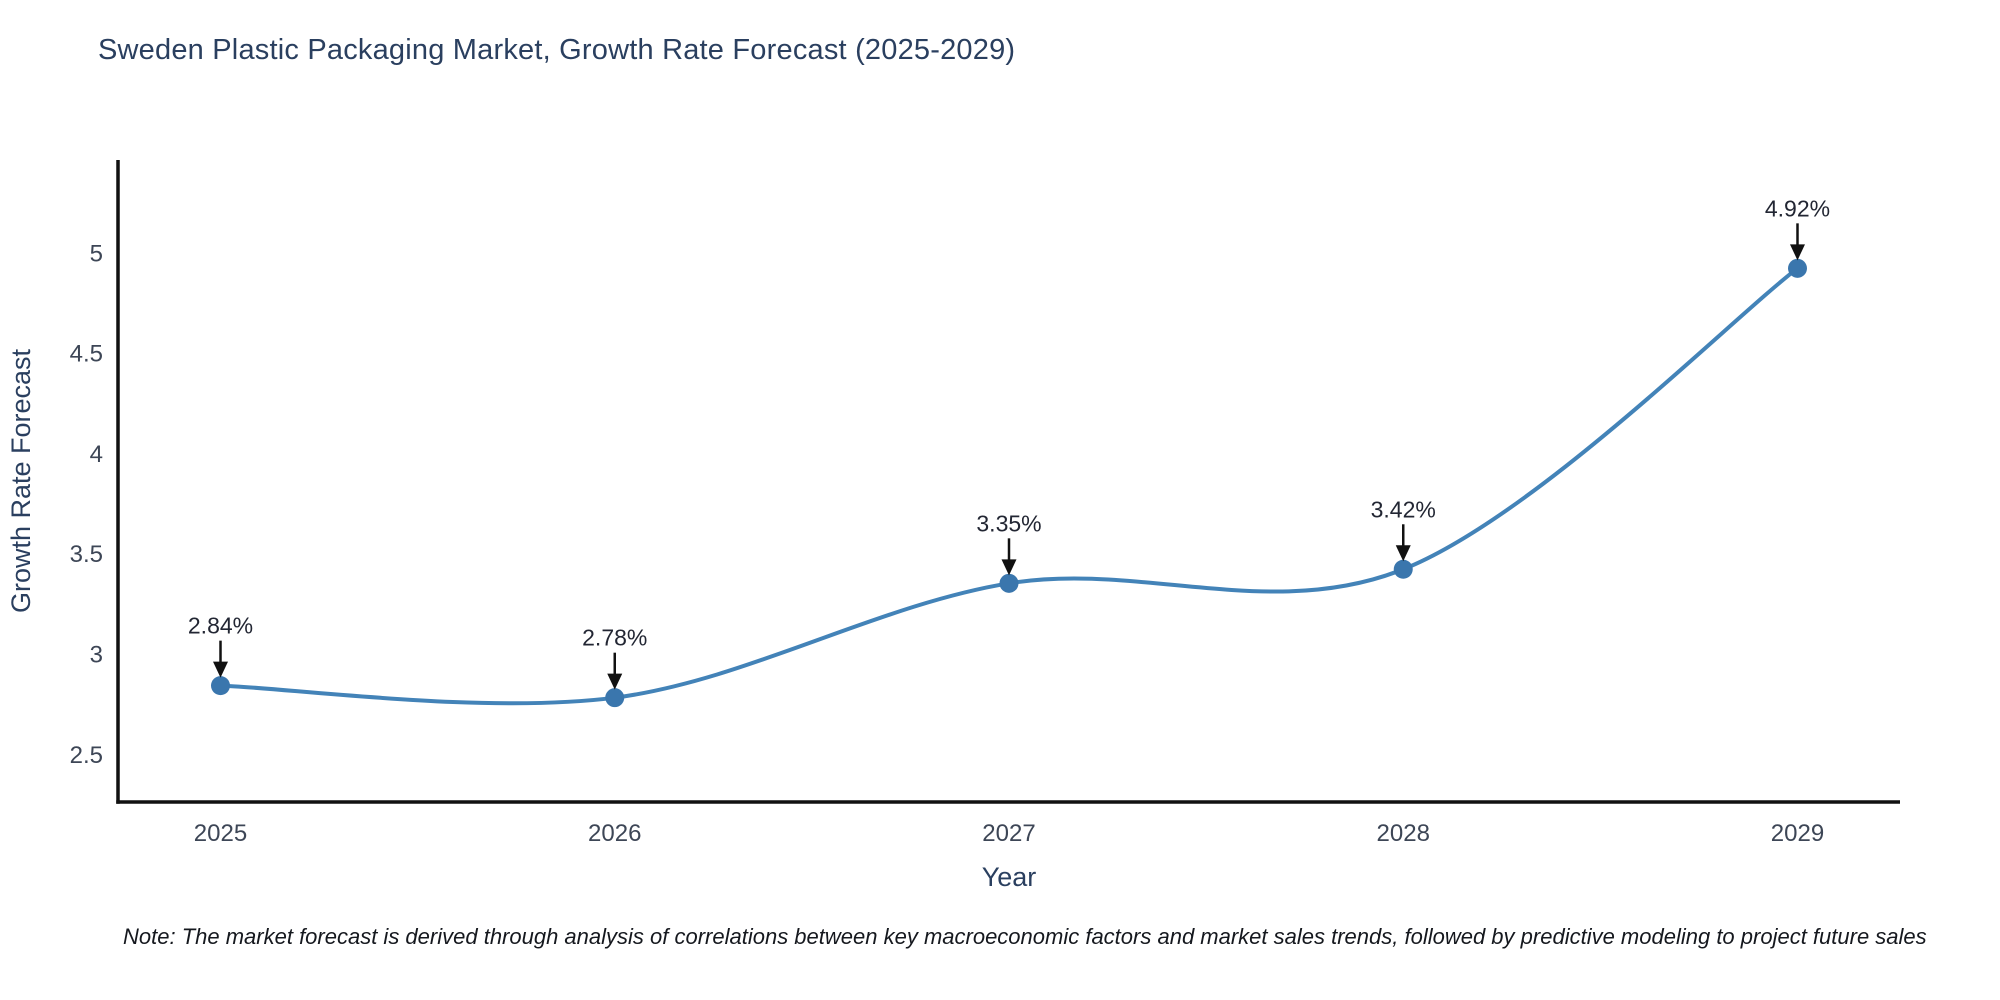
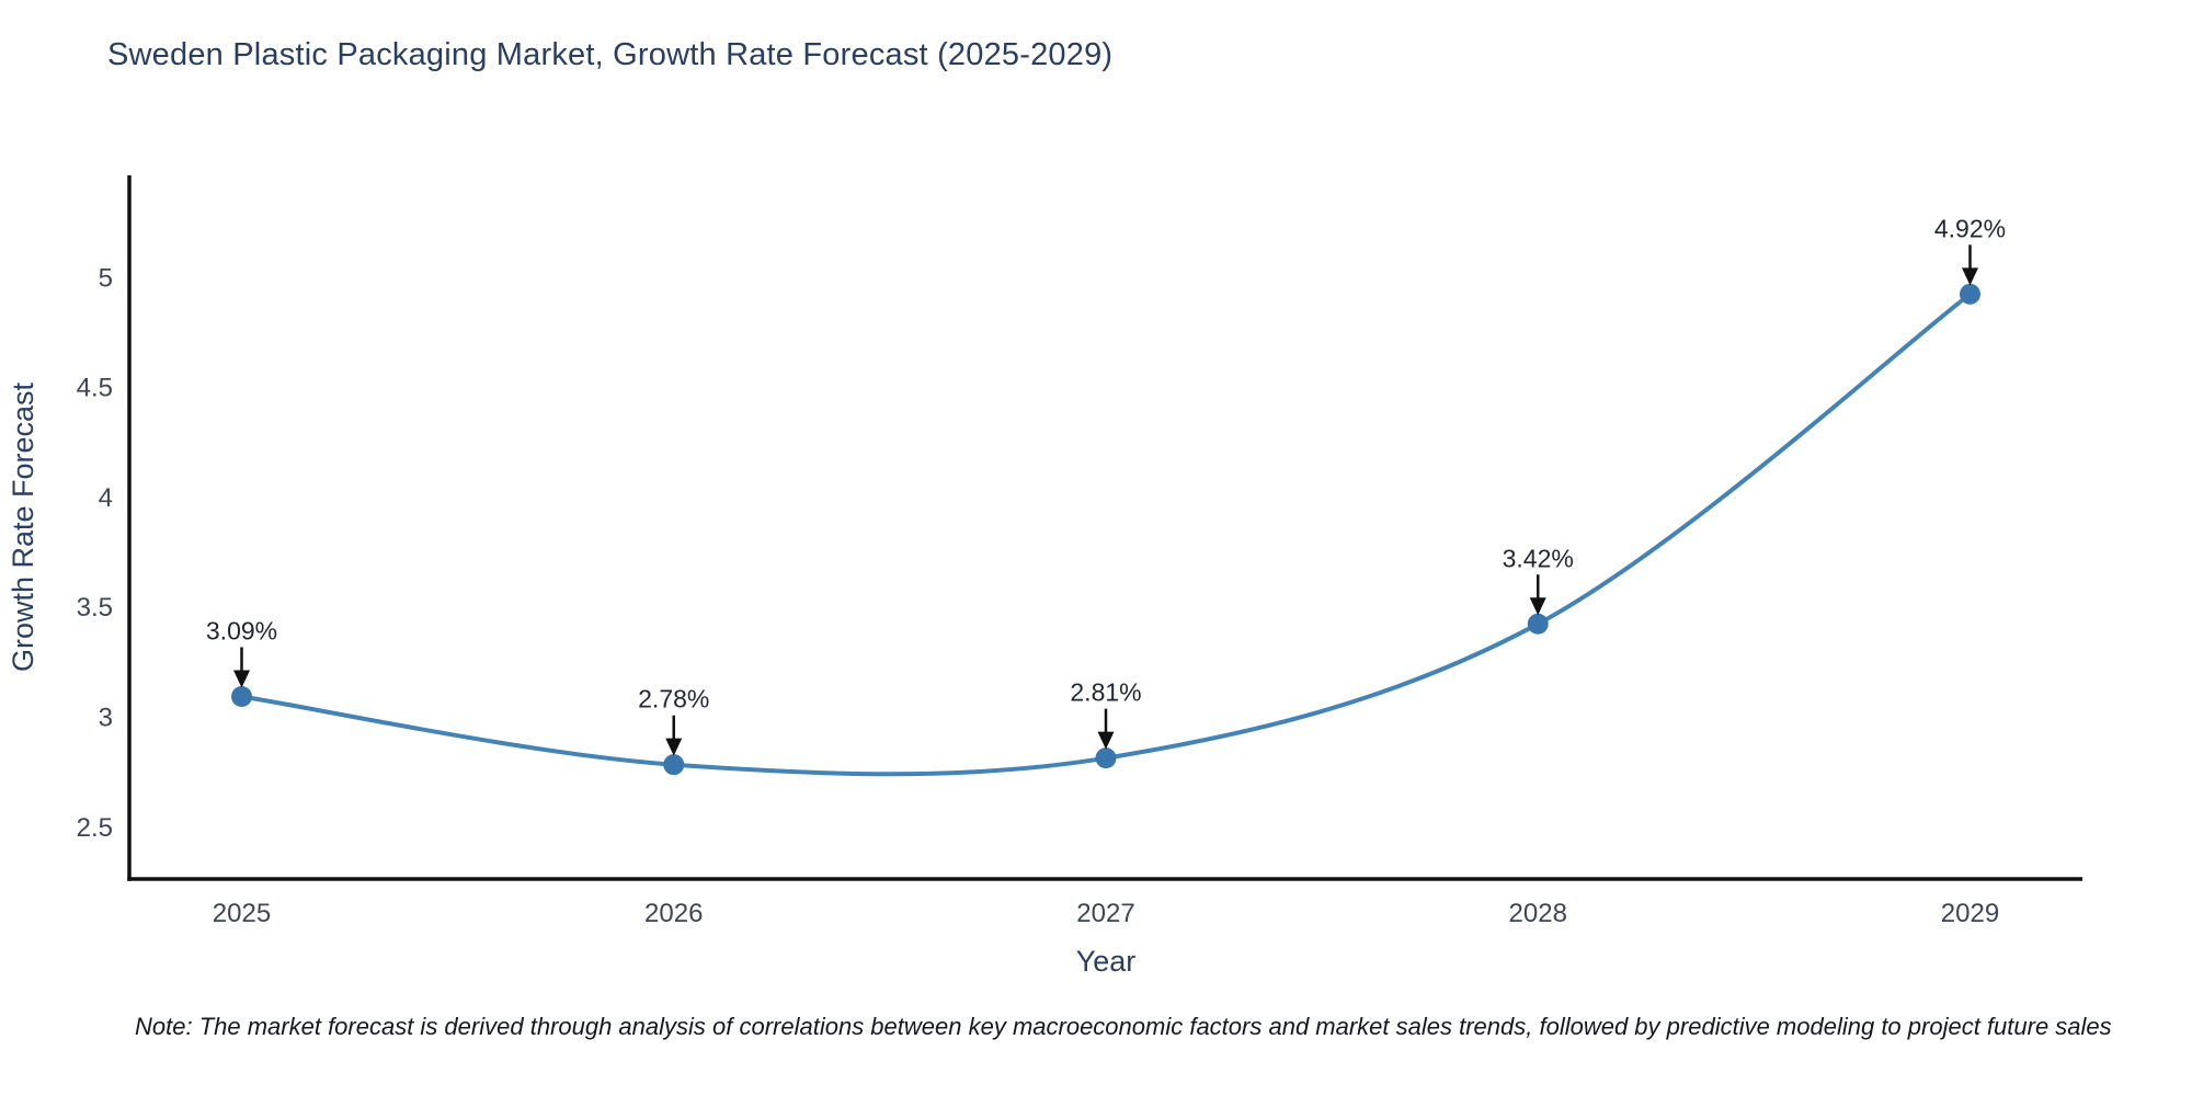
2025: 2.84% -> 3.09%
2027: 3.35% -> 2.81%
